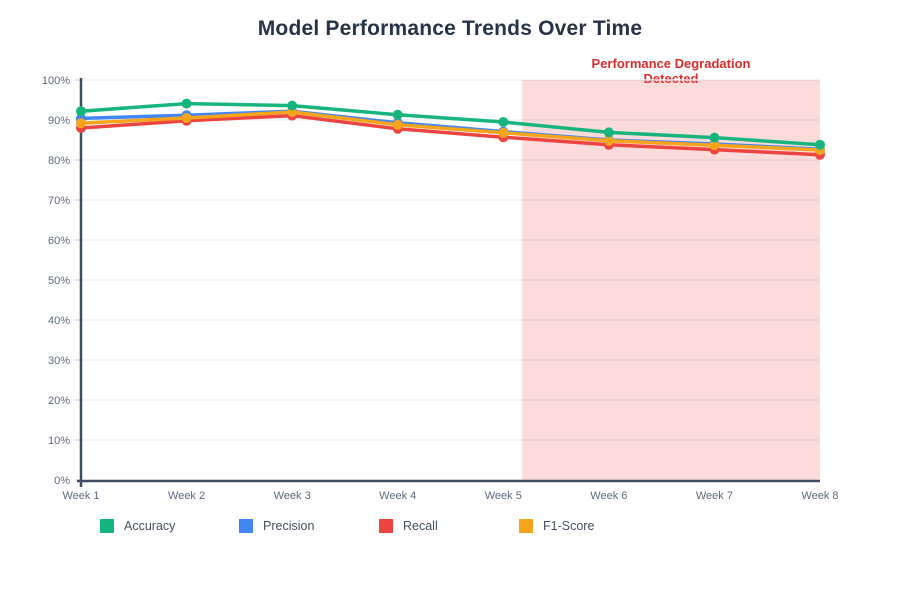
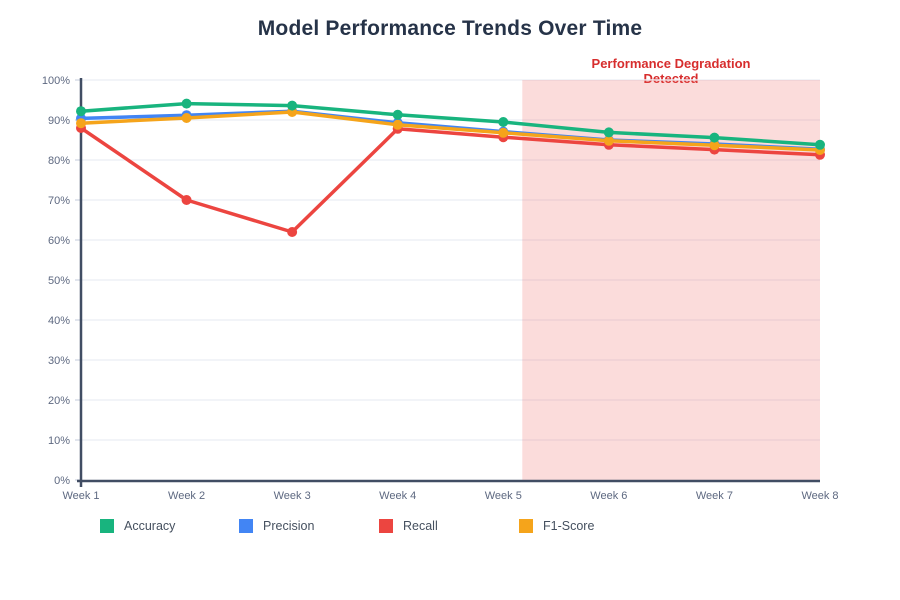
Recall/Week 2: 90% -> 70%
Recall/Week 3: 91% -> 62%
